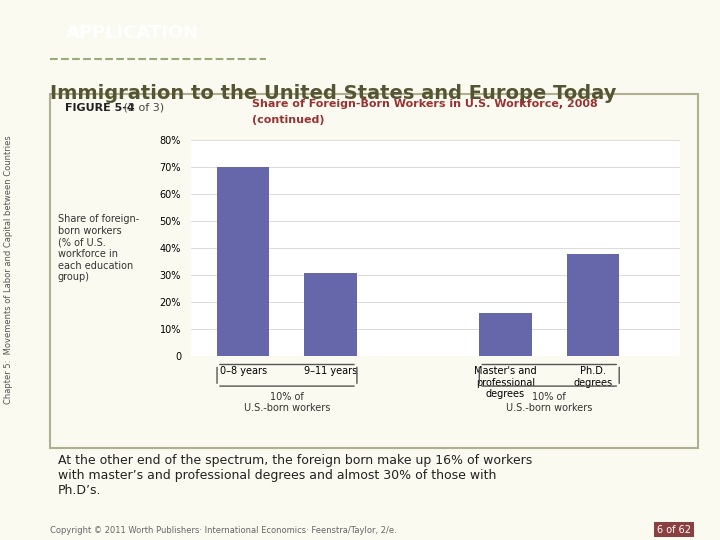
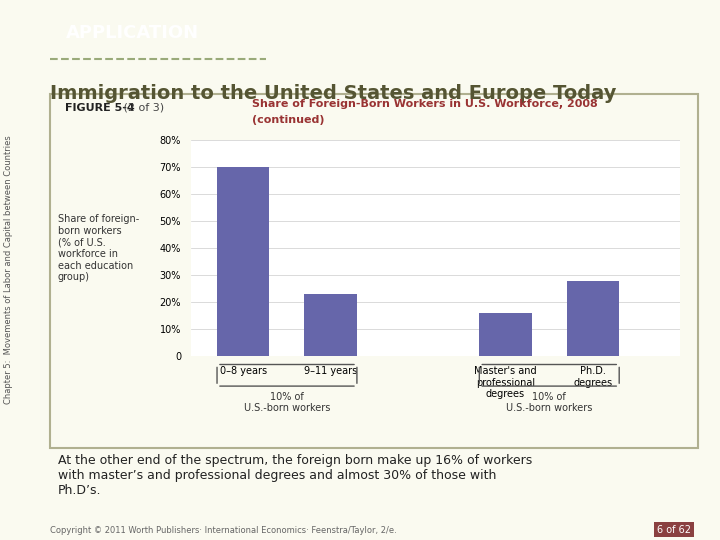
9–11 years: 31% -> 23%
Ph.D. degrees: 38% -> 28%
